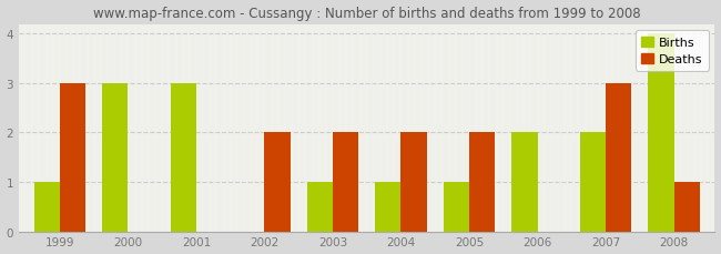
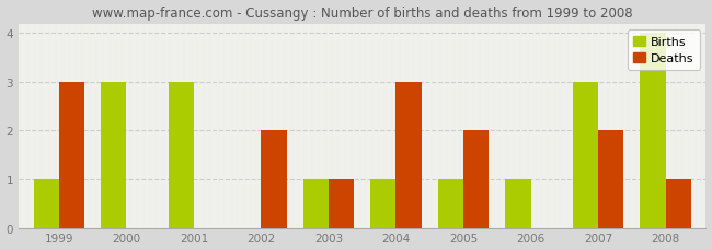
Deaths/2003: 2 -> 1
Deaths/2004: 2 -> 3
Births/2006: 2 -> 1
Births/2007: 2 -> 3
Deaths/2007: 3 -> 2
